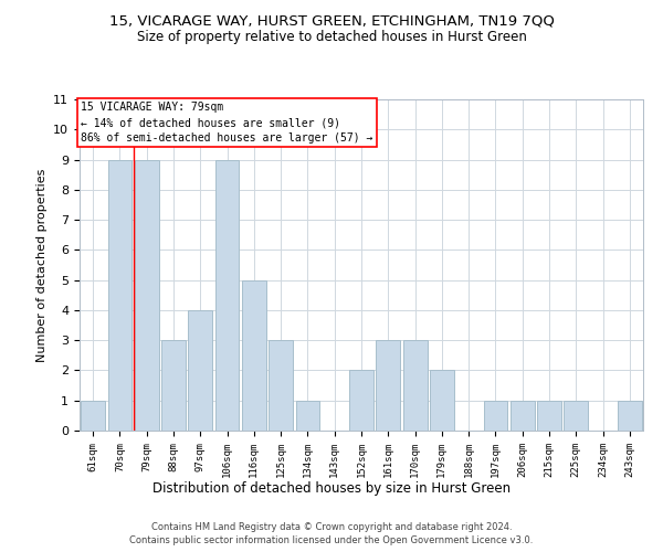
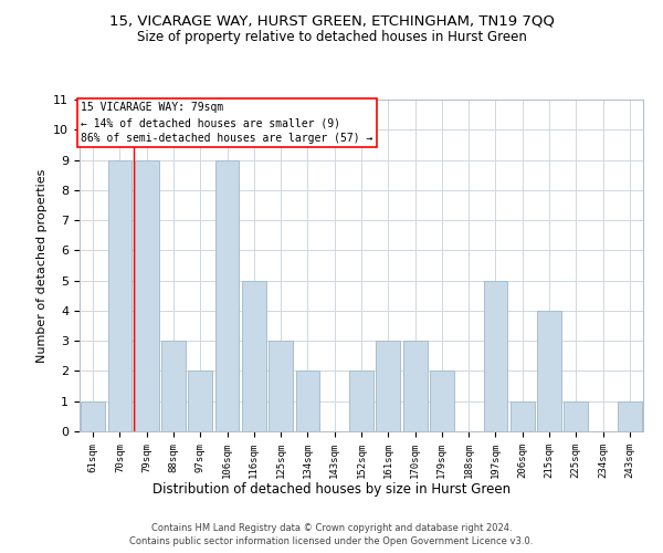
97sqm: 4 -> 2
134sqm: 1 -> 2
197sqm: 1 -> 5
215sqm: 1 -> 4
